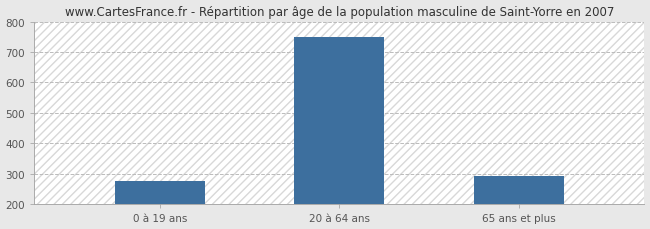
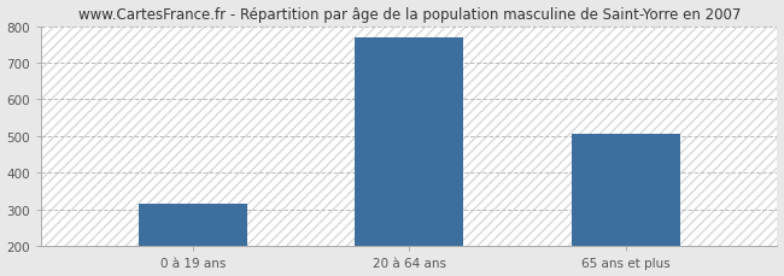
0 à 19 ans: 278 -> 315
20 à 64 ans: 750 -> 770
65 ans et plus: 292 -> 505
